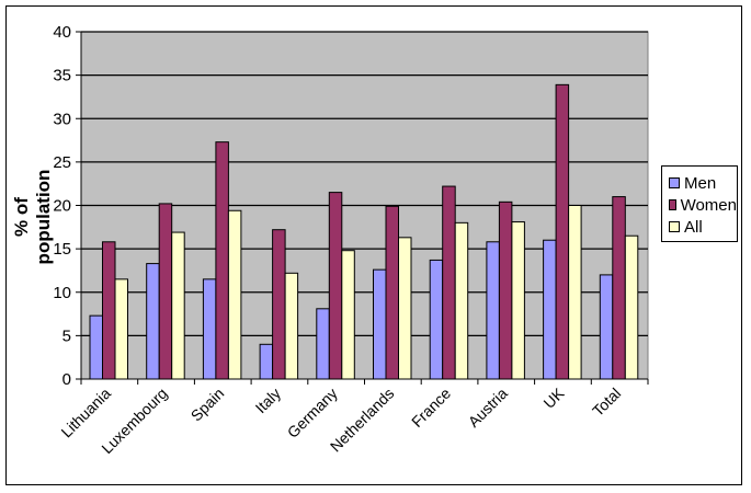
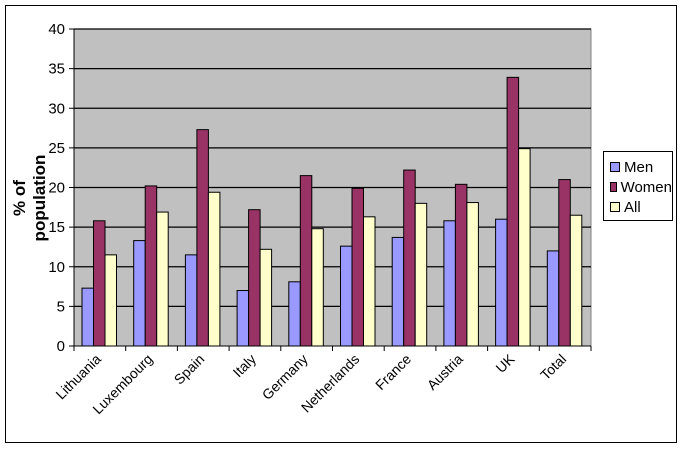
Men/Italy: 4 -> 7
All/UK: 20 -> 25
